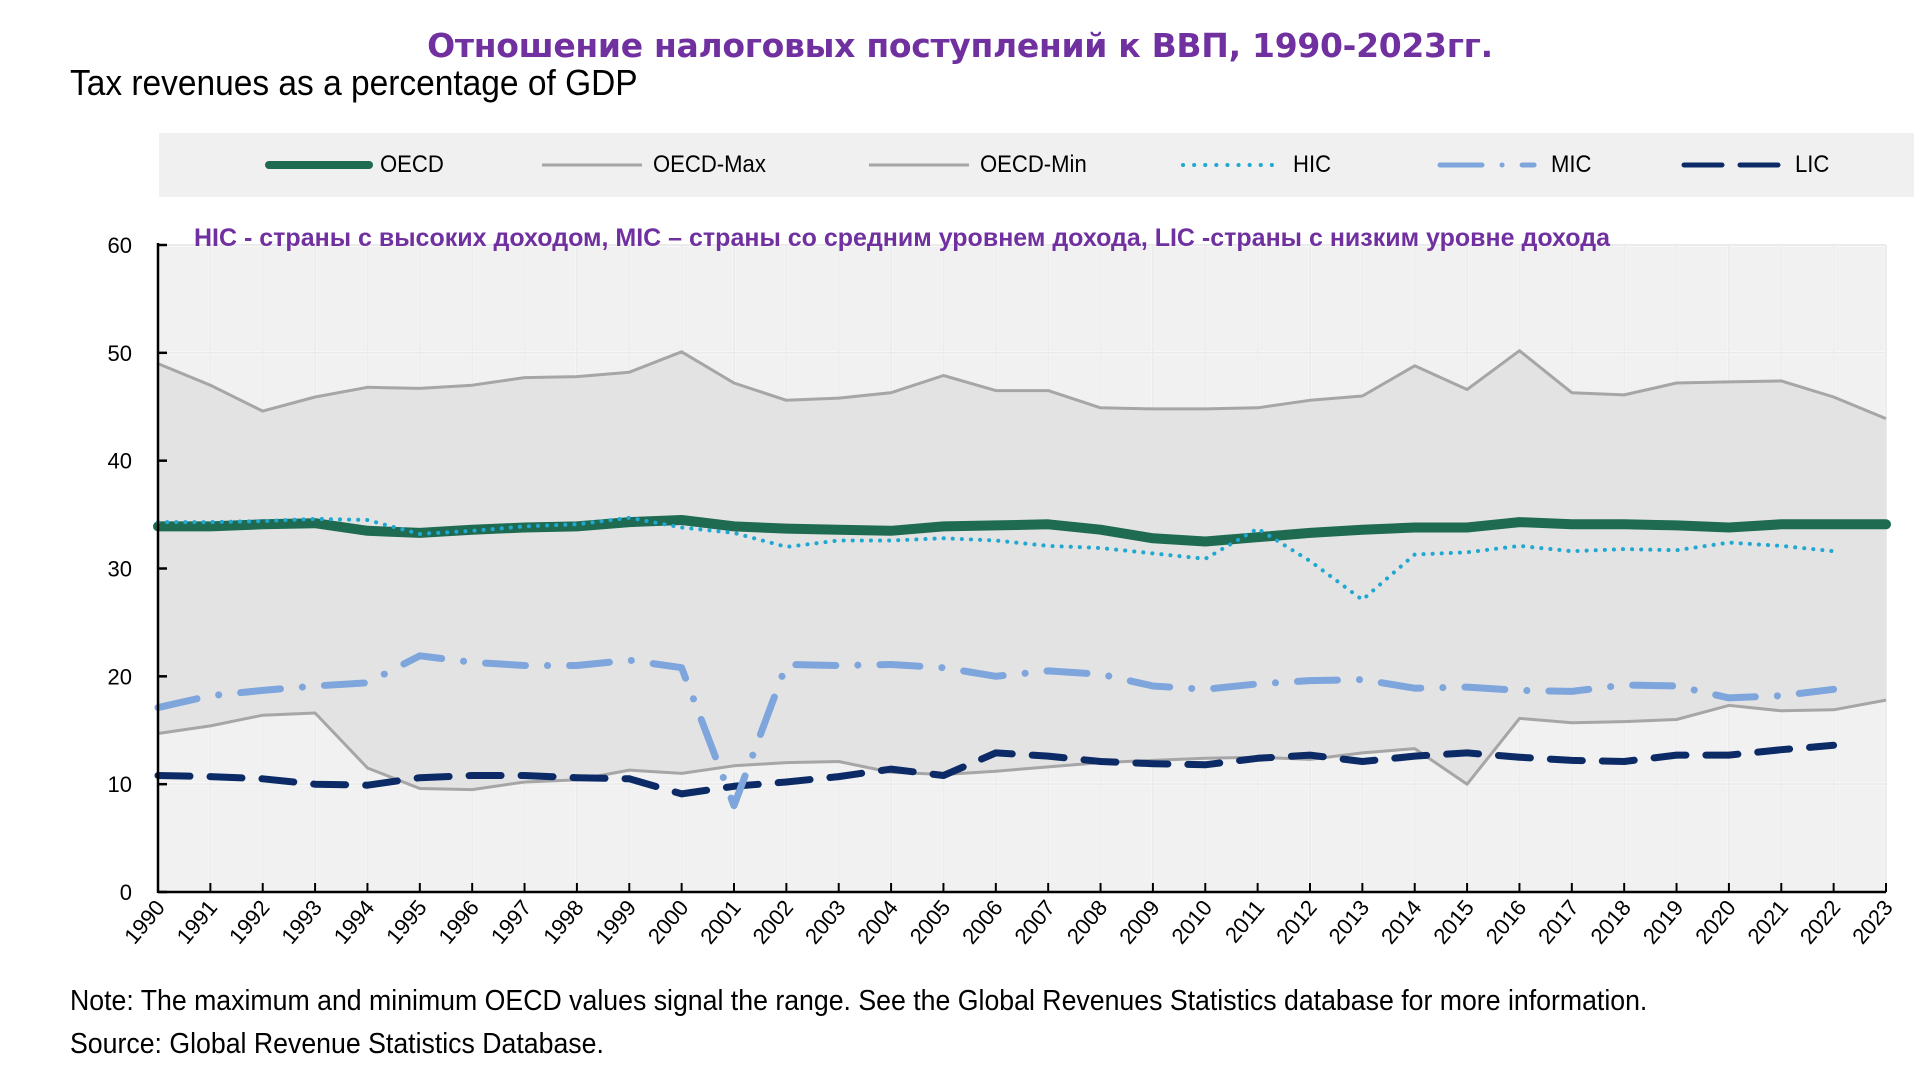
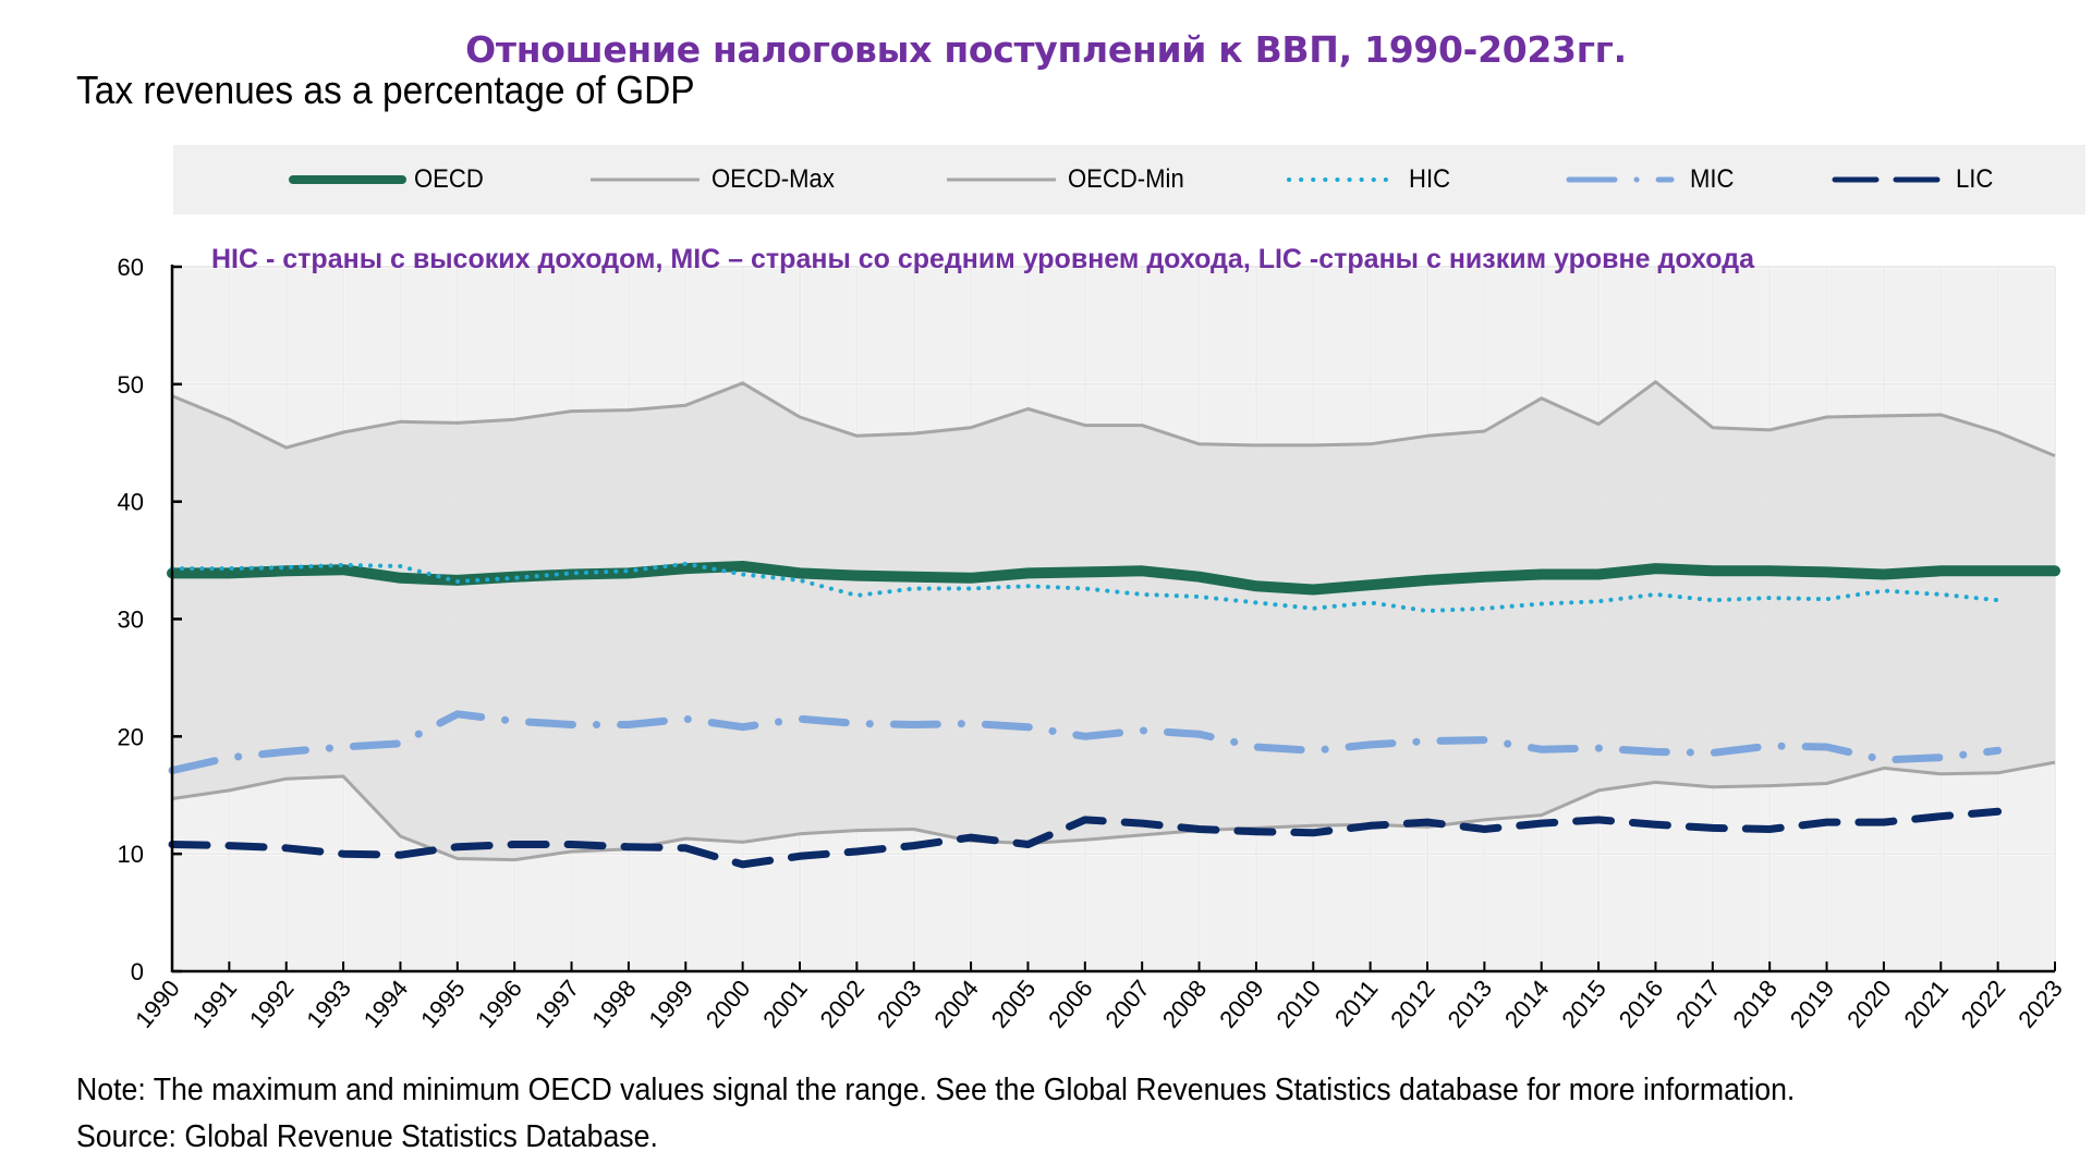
MIC/2001: 8.0 -> 21.5
HIC/2011: 33.7 -> 31.4
HIC/2013: 27.1 -> 30.9
OECD-Min/2015: 10.0 -> 15.4
